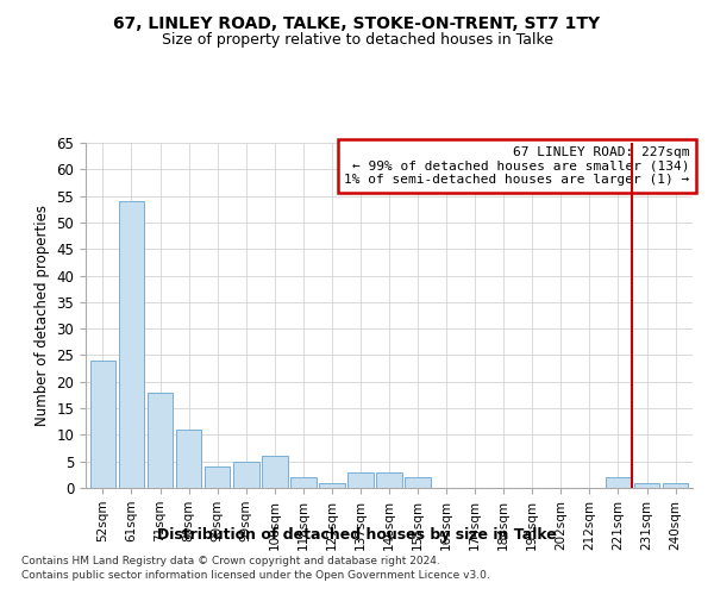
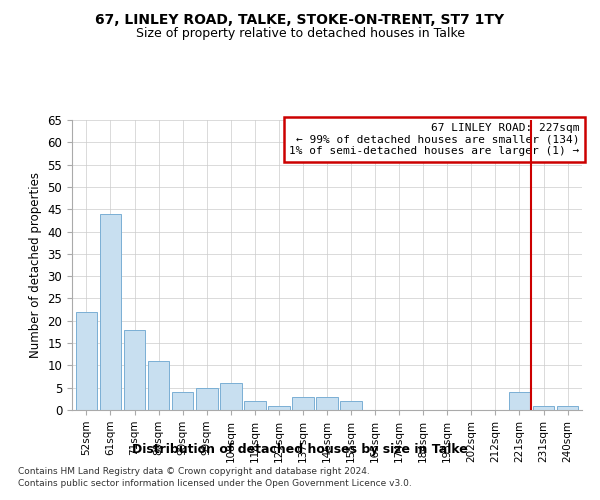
52sqm: 24 -> 22
61sqm: 54 -> 44
221sqm: 2 -> 4
